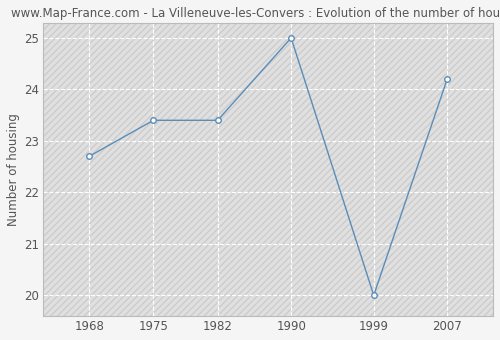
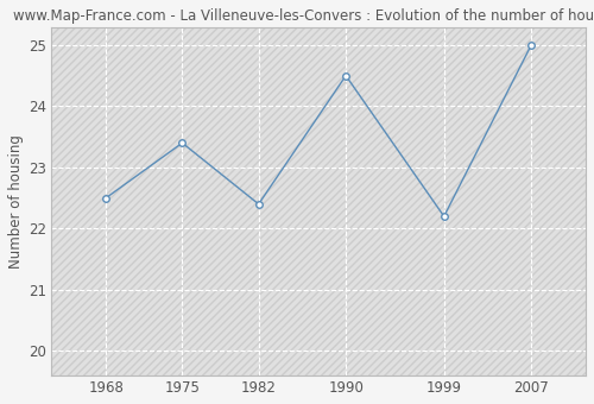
1968: 22.7 -> 22.5
1982: 23.4 -> 22.4
1990: 25.0 -> 24.5
1999: 20.0 -> 22.2
2007: 24.2 -> 25.0
